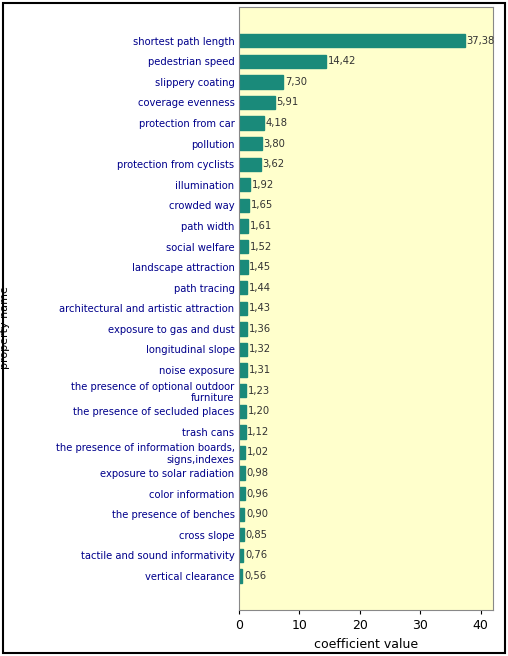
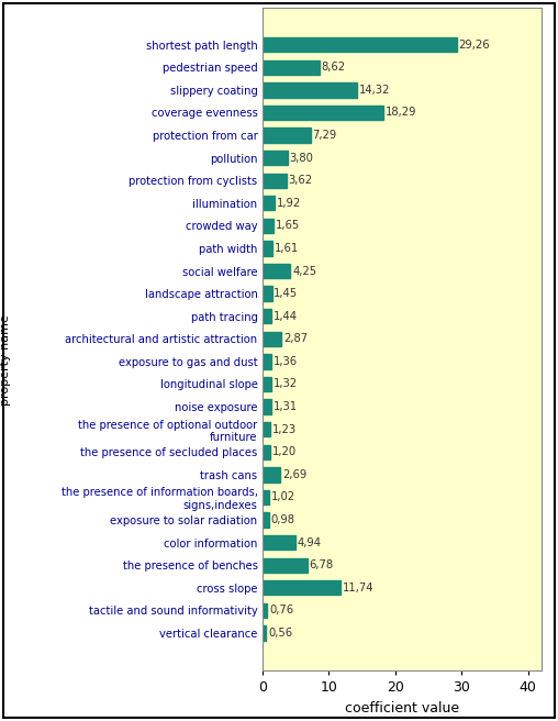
shortest path length: 37,38 -> 29,26
pedestrian speed: 14,42 -> 8,62
slippery coating: 7,30 -> 14,32
coverage evenness: 5,91 -> 18,29
protection from car: 4,18 -> 7,29
social welfare: 1,52 -> 4,25
architectural and artistic attraction: 1,43 -> 2,87
trash cans: 1,12 -> 2,69
color information: 0,96 -> 4,94
the presence of benches: 0,90 -> 6,78
cross slope: 0,85 -> 11,74
